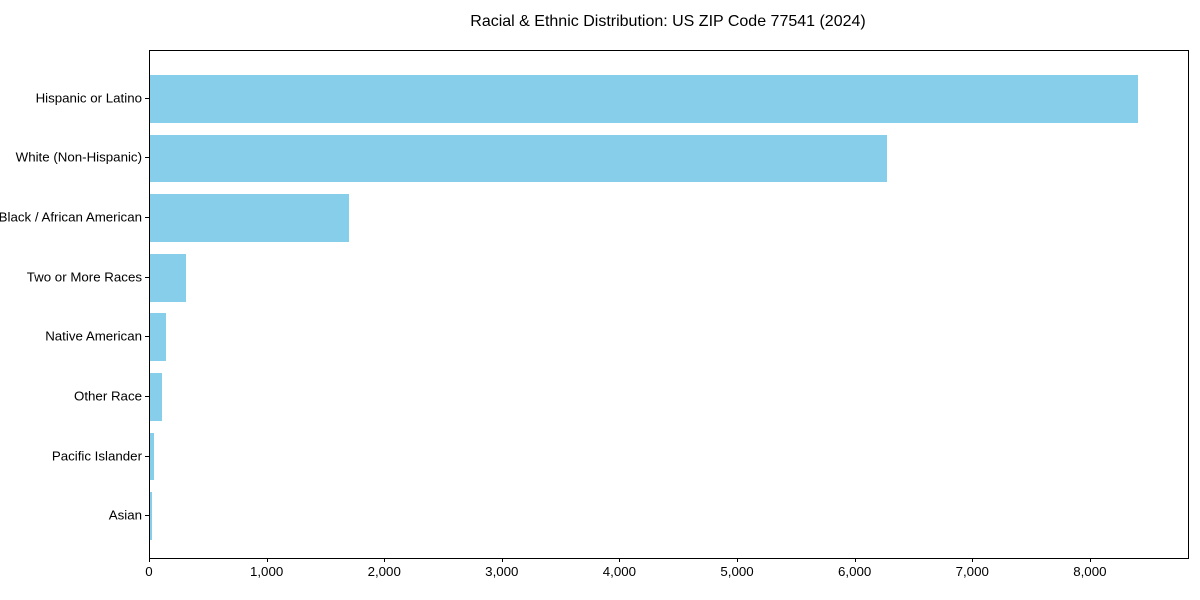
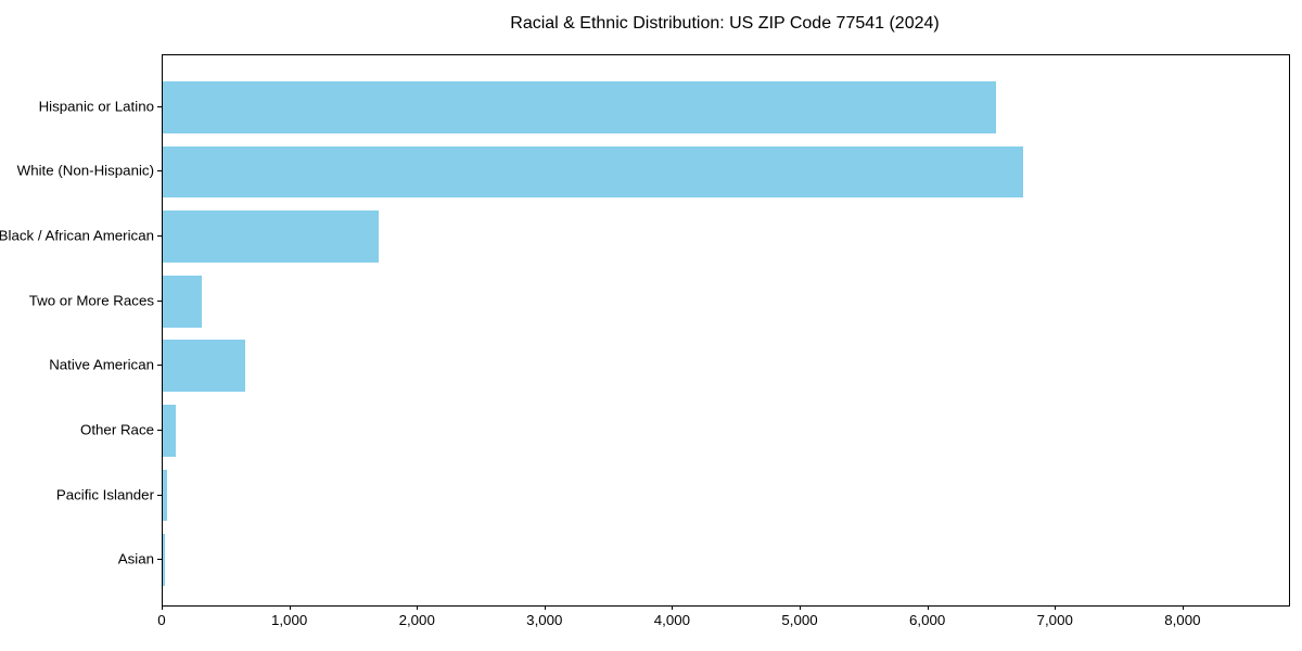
Hispanic or Latino: 8400 -> 6530
White (Non-Hispanic): 6270 -> 6740
Native American: 140 -> 650
